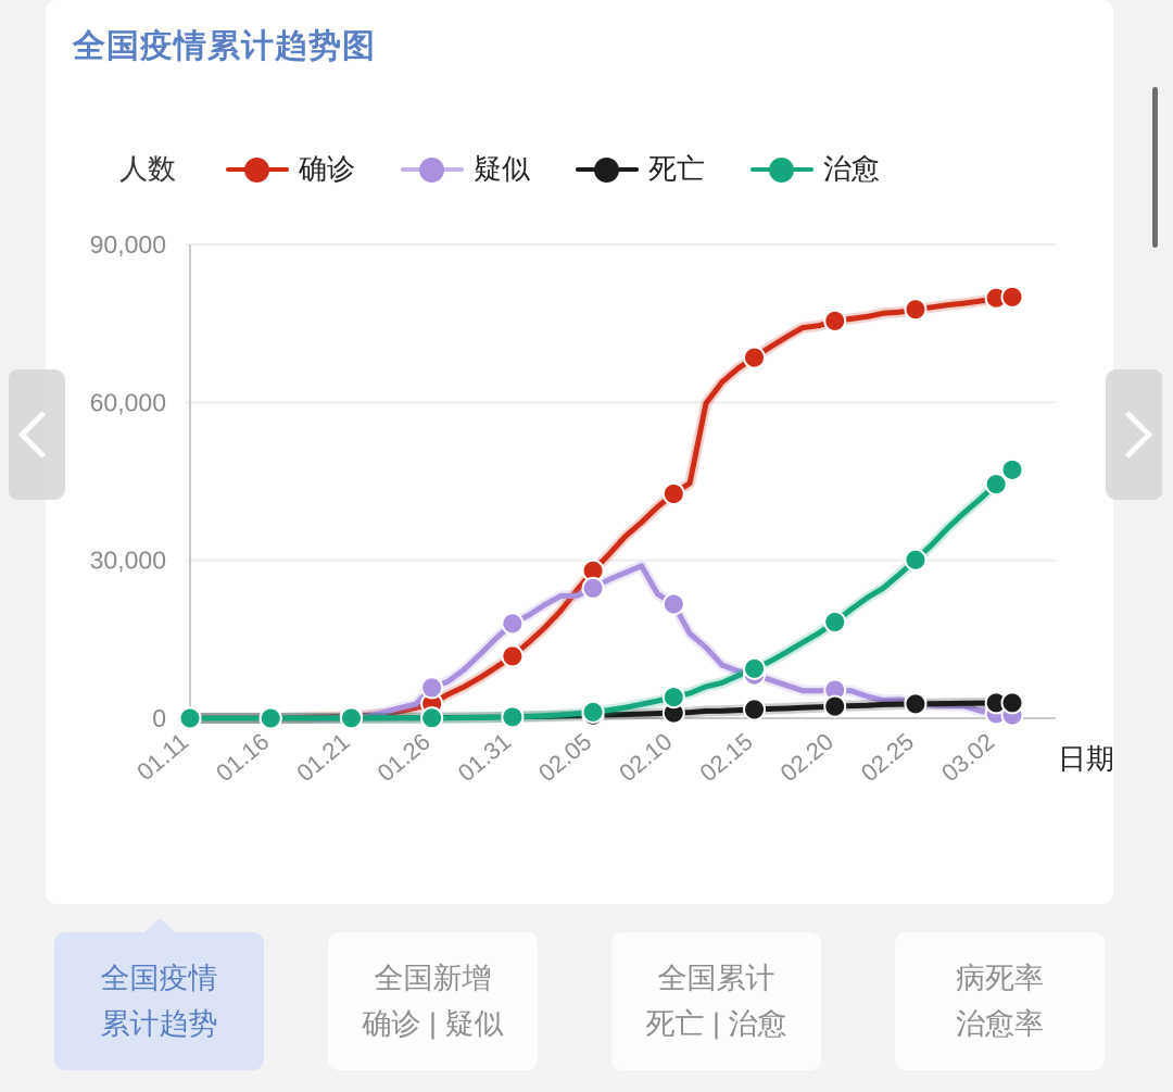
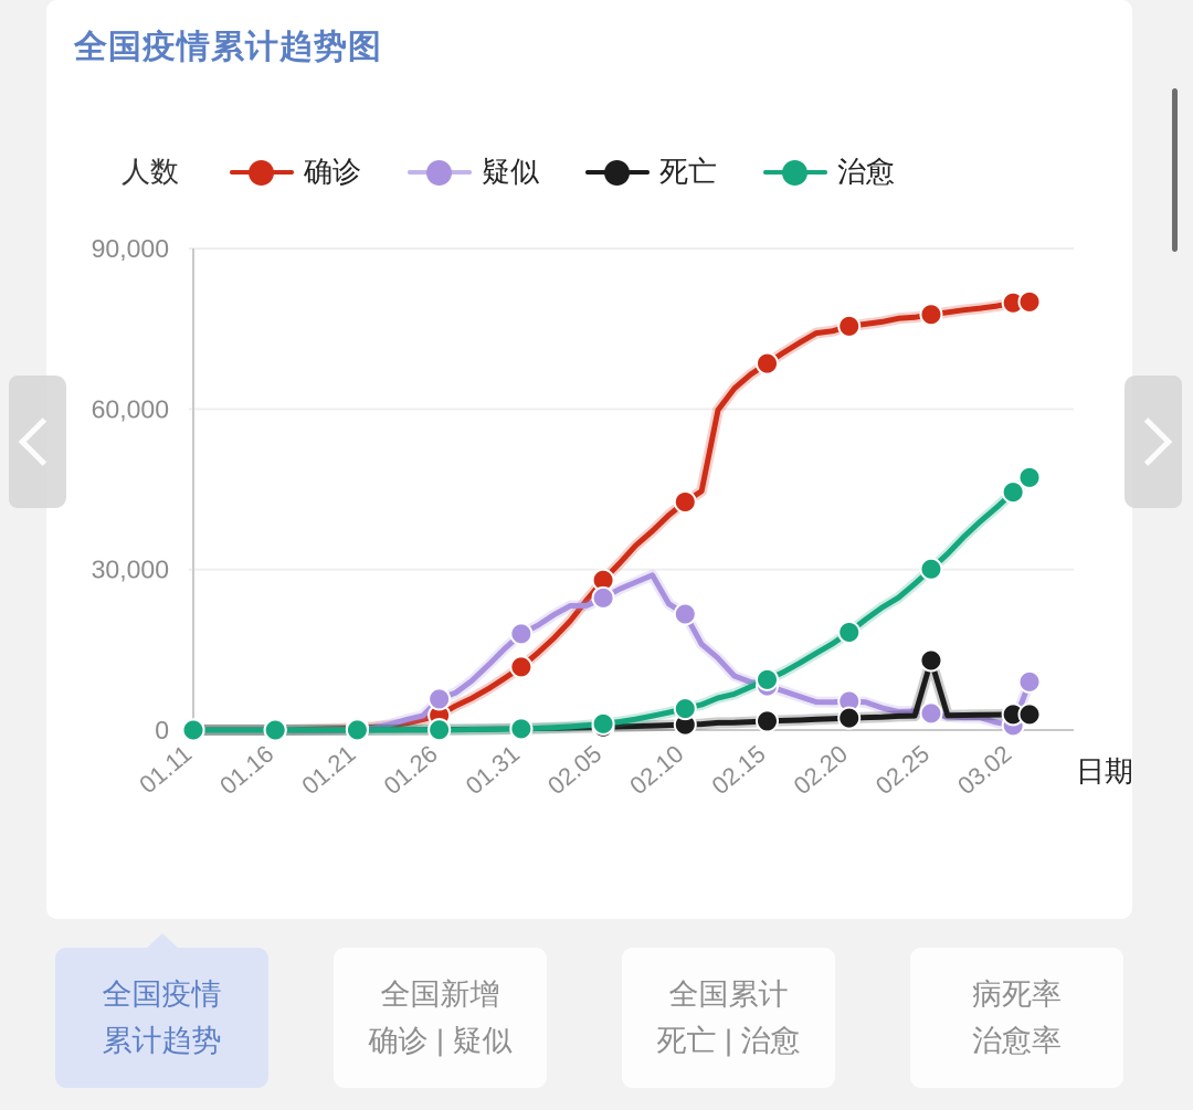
死亡/02.25: 3000 -> 13000
疑似/03.02: 1000 -> 9000
